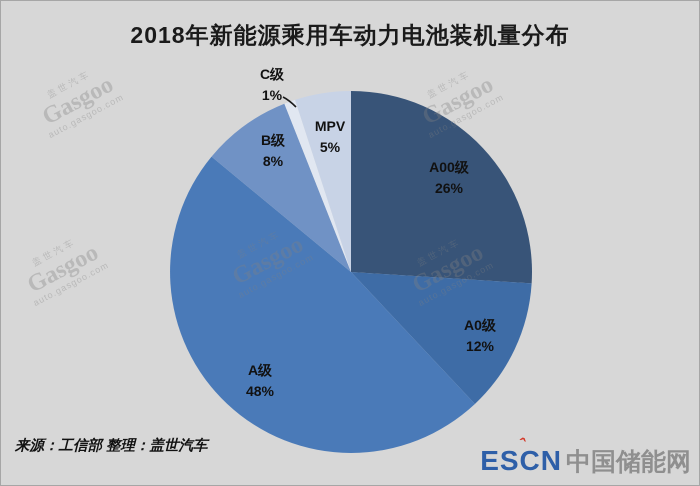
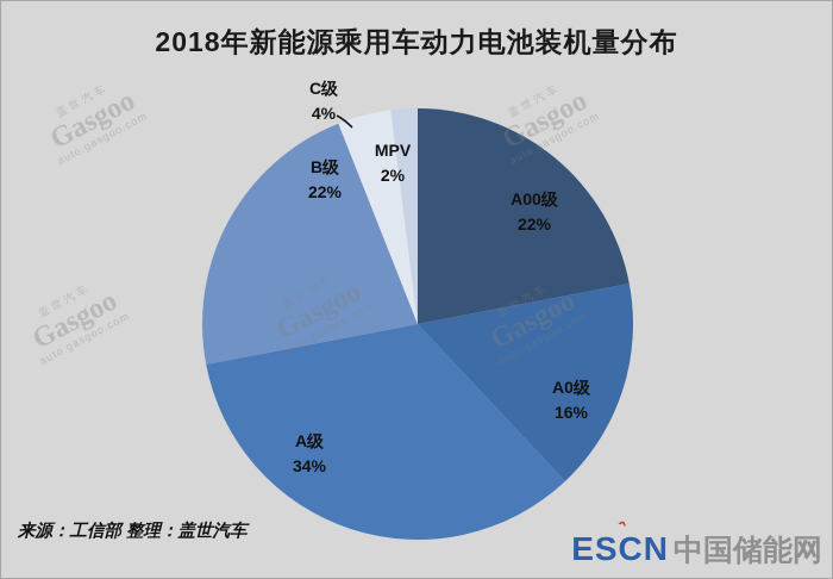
A00级: 26% -> 22%
A0级: 12% -> 16%
A级: 48% -> 34%
B级: 8% -> 22%
C级: 1% -> 4%
MPV: 5% -> 2%
